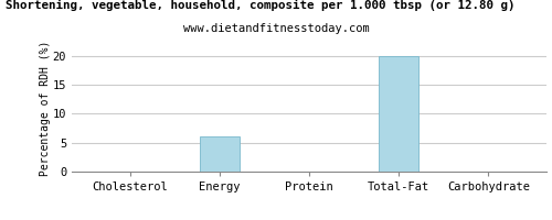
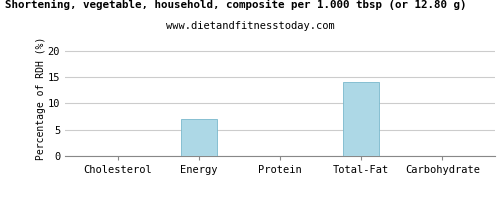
Energy: 6 -> 7
Total-Fat: 20 -> 14
